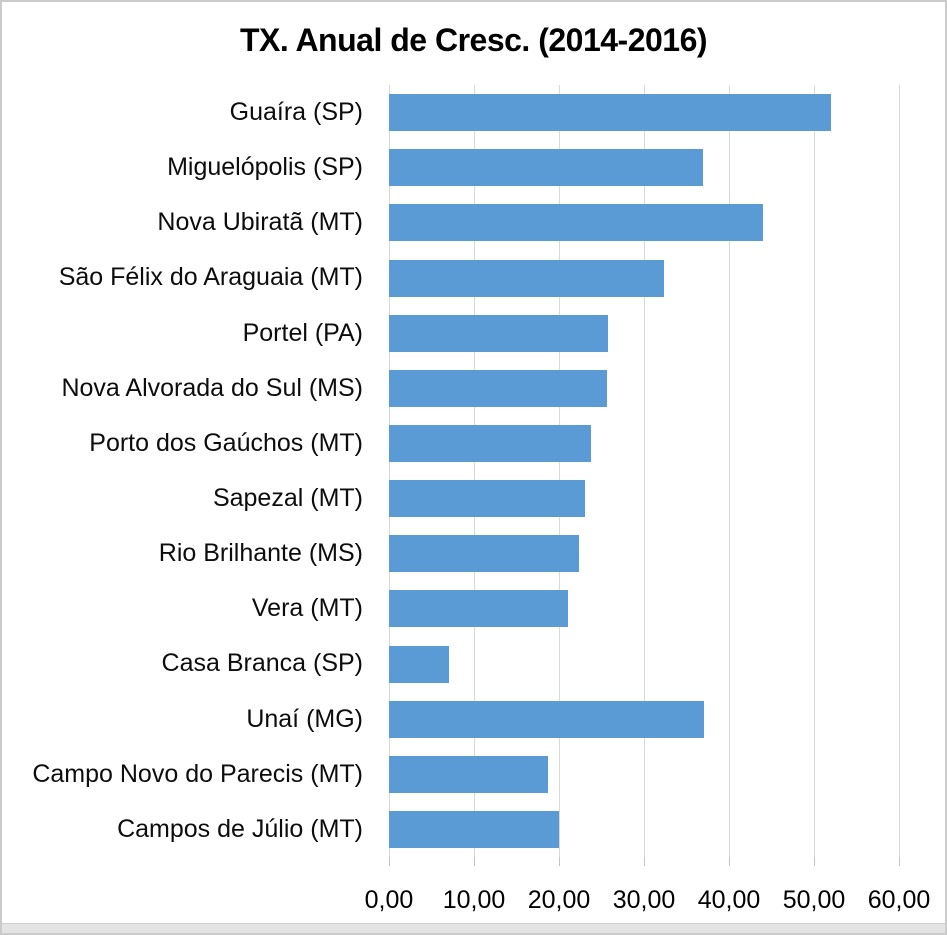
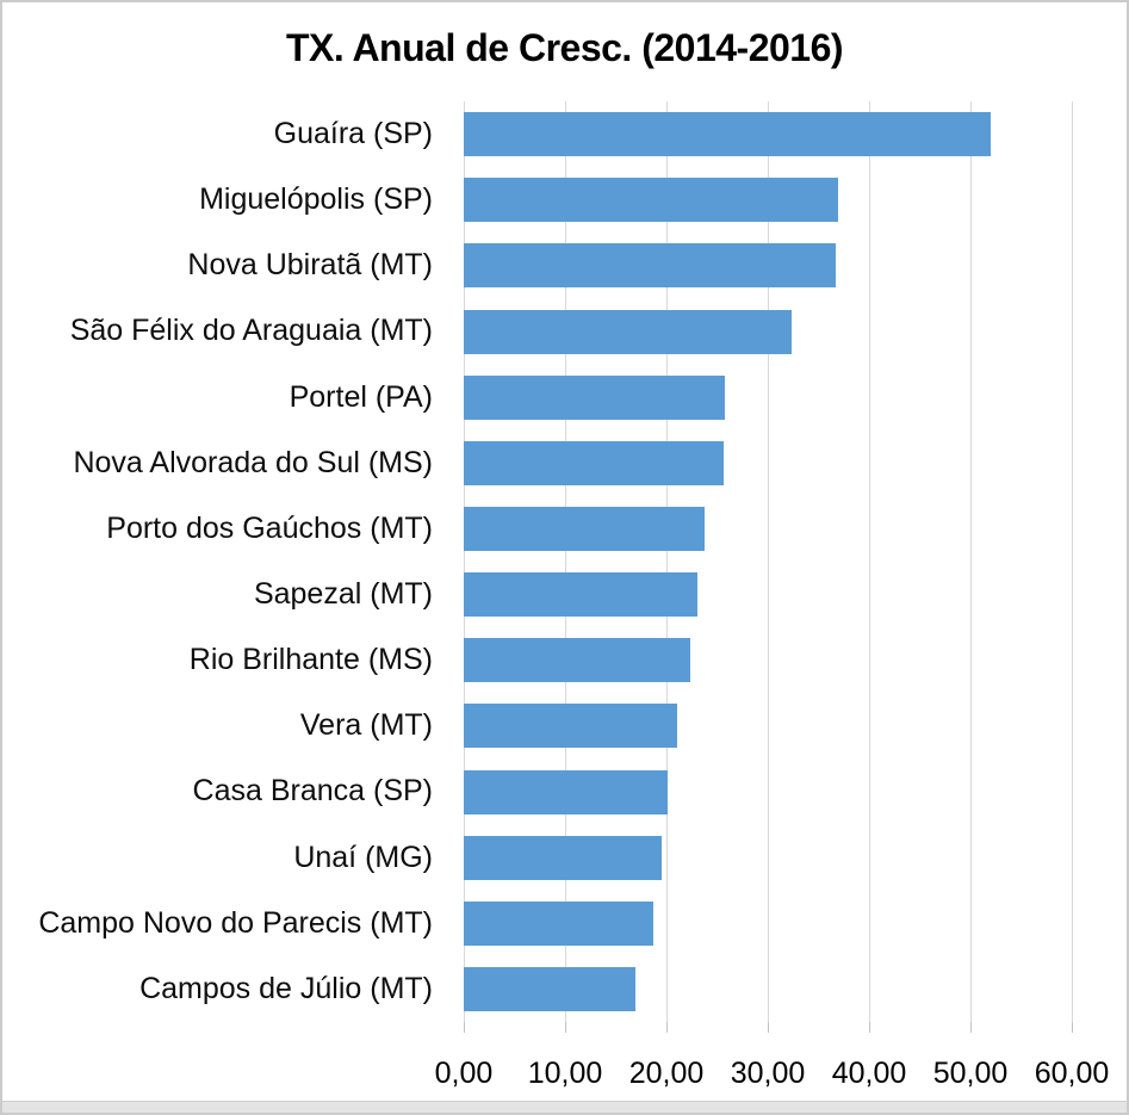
Nova Ubiratã (MT): 44 -> 37
Casa Branca (SP): 7 -> 20
Unaí (MG): 37 -> 20
Campos de Júlio (MT): 20 -> 17
